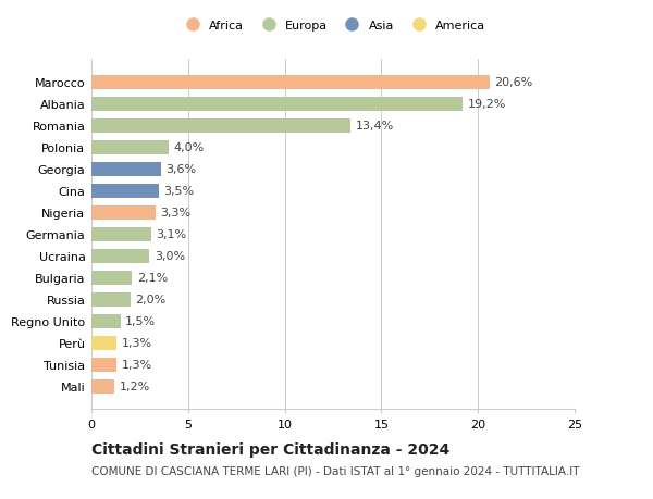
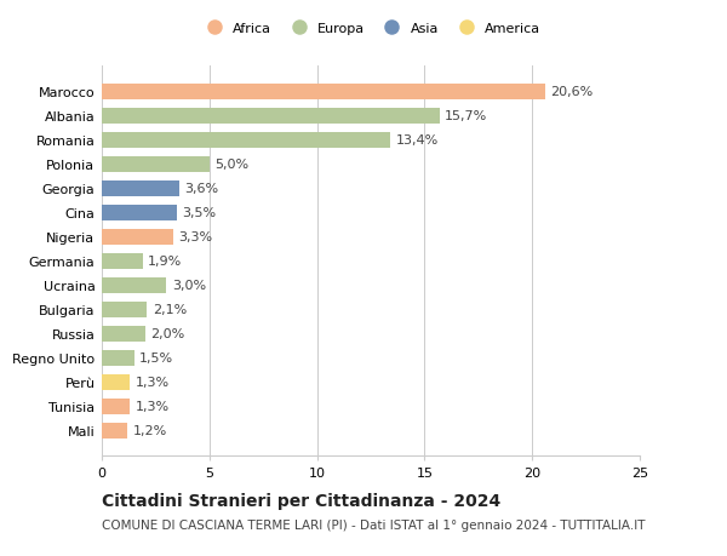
Albania: 19,2% -> 15,7%
Polonia: 4,0% -> 5,0%
Germania: 3,1% -> 1,9%
